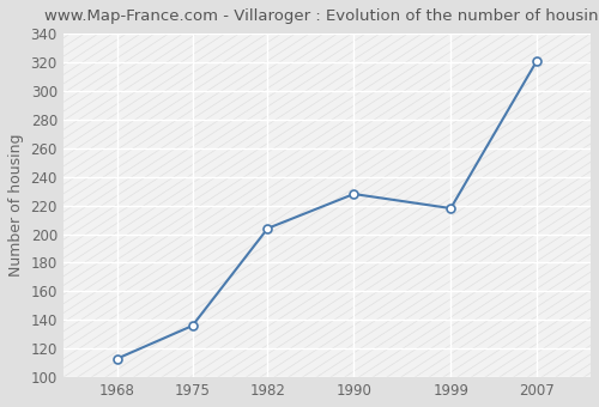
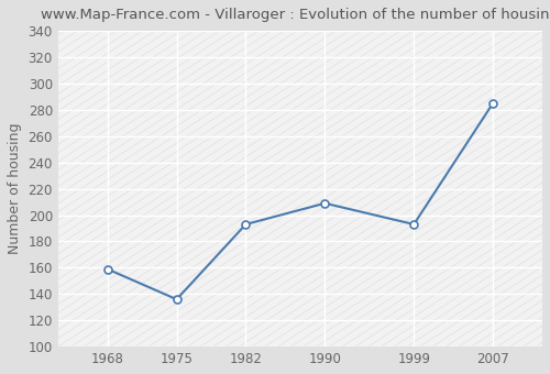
1968: 113 -> 159
1982: 204 -> 193
1990: 228 -> 209
1999: 218 -> 193
2007: 321 -> 285
